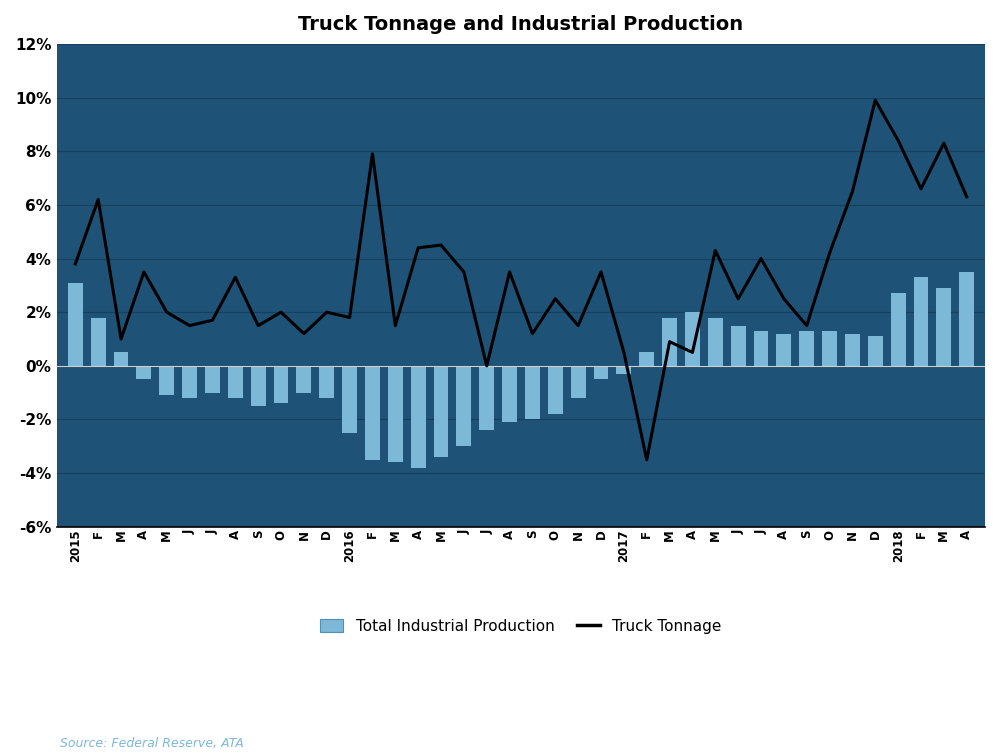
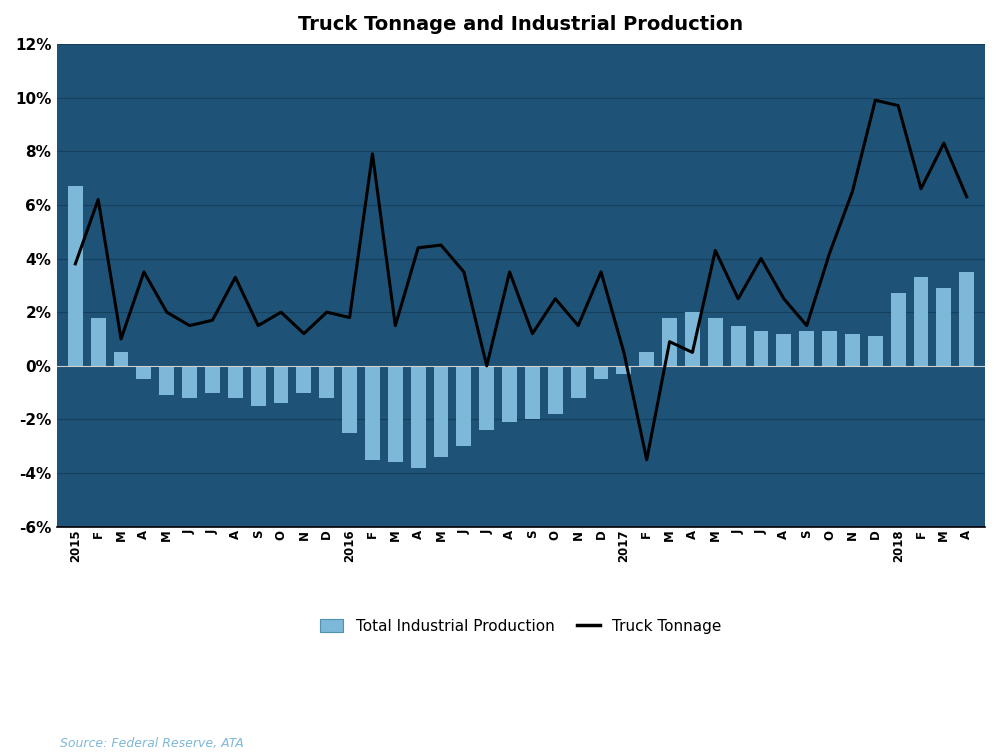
Total Industrial Production/2015: 3.1% -> 6.7%
Truck Tonnage/2018: 8.4% -> 9.7%
